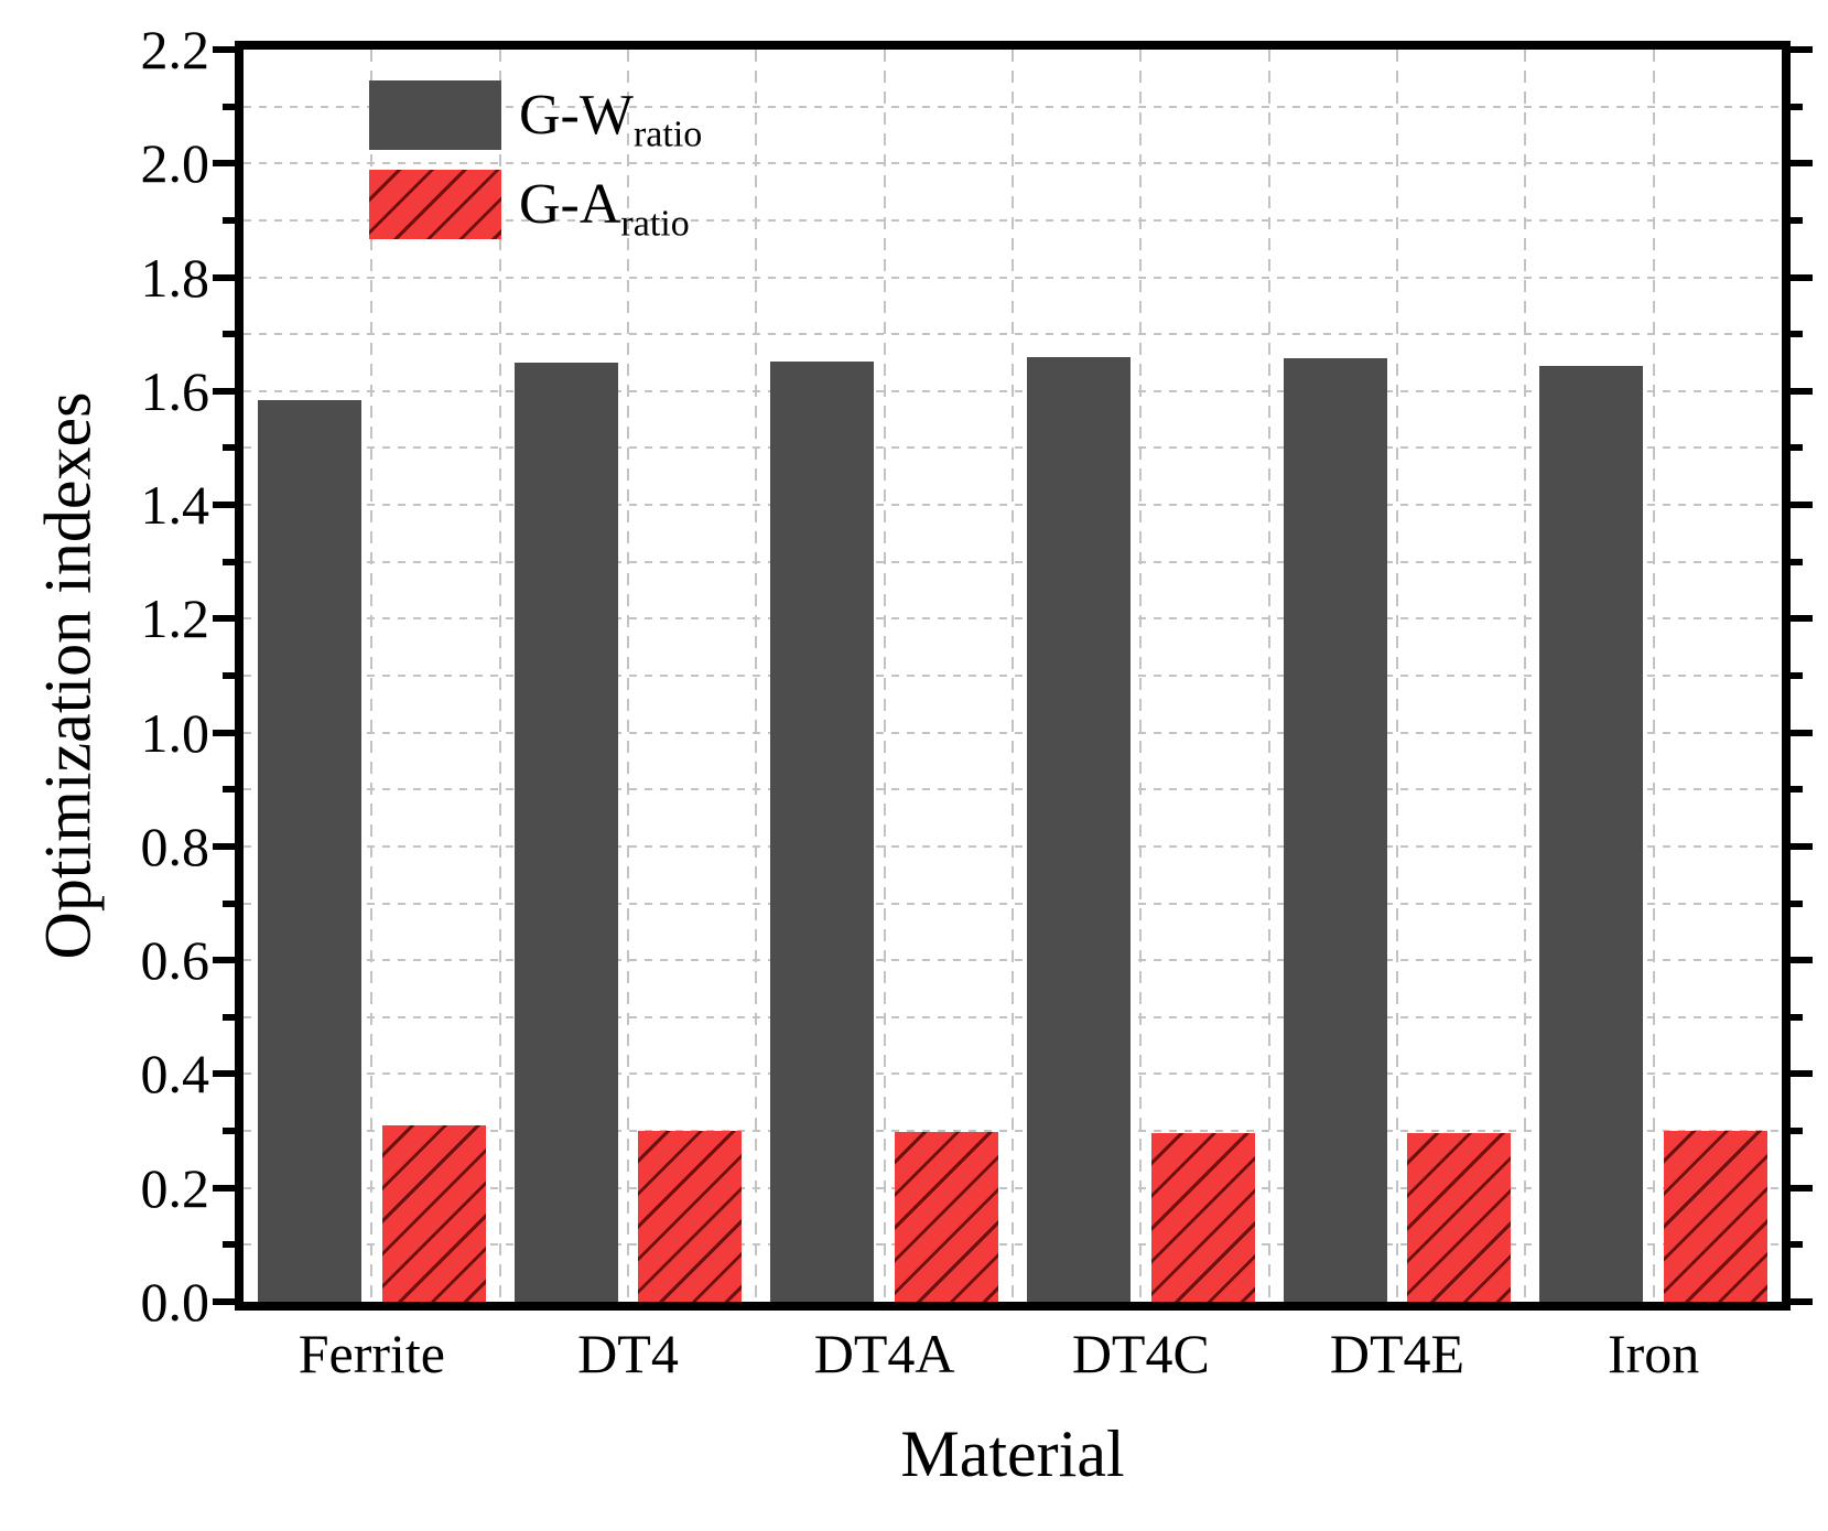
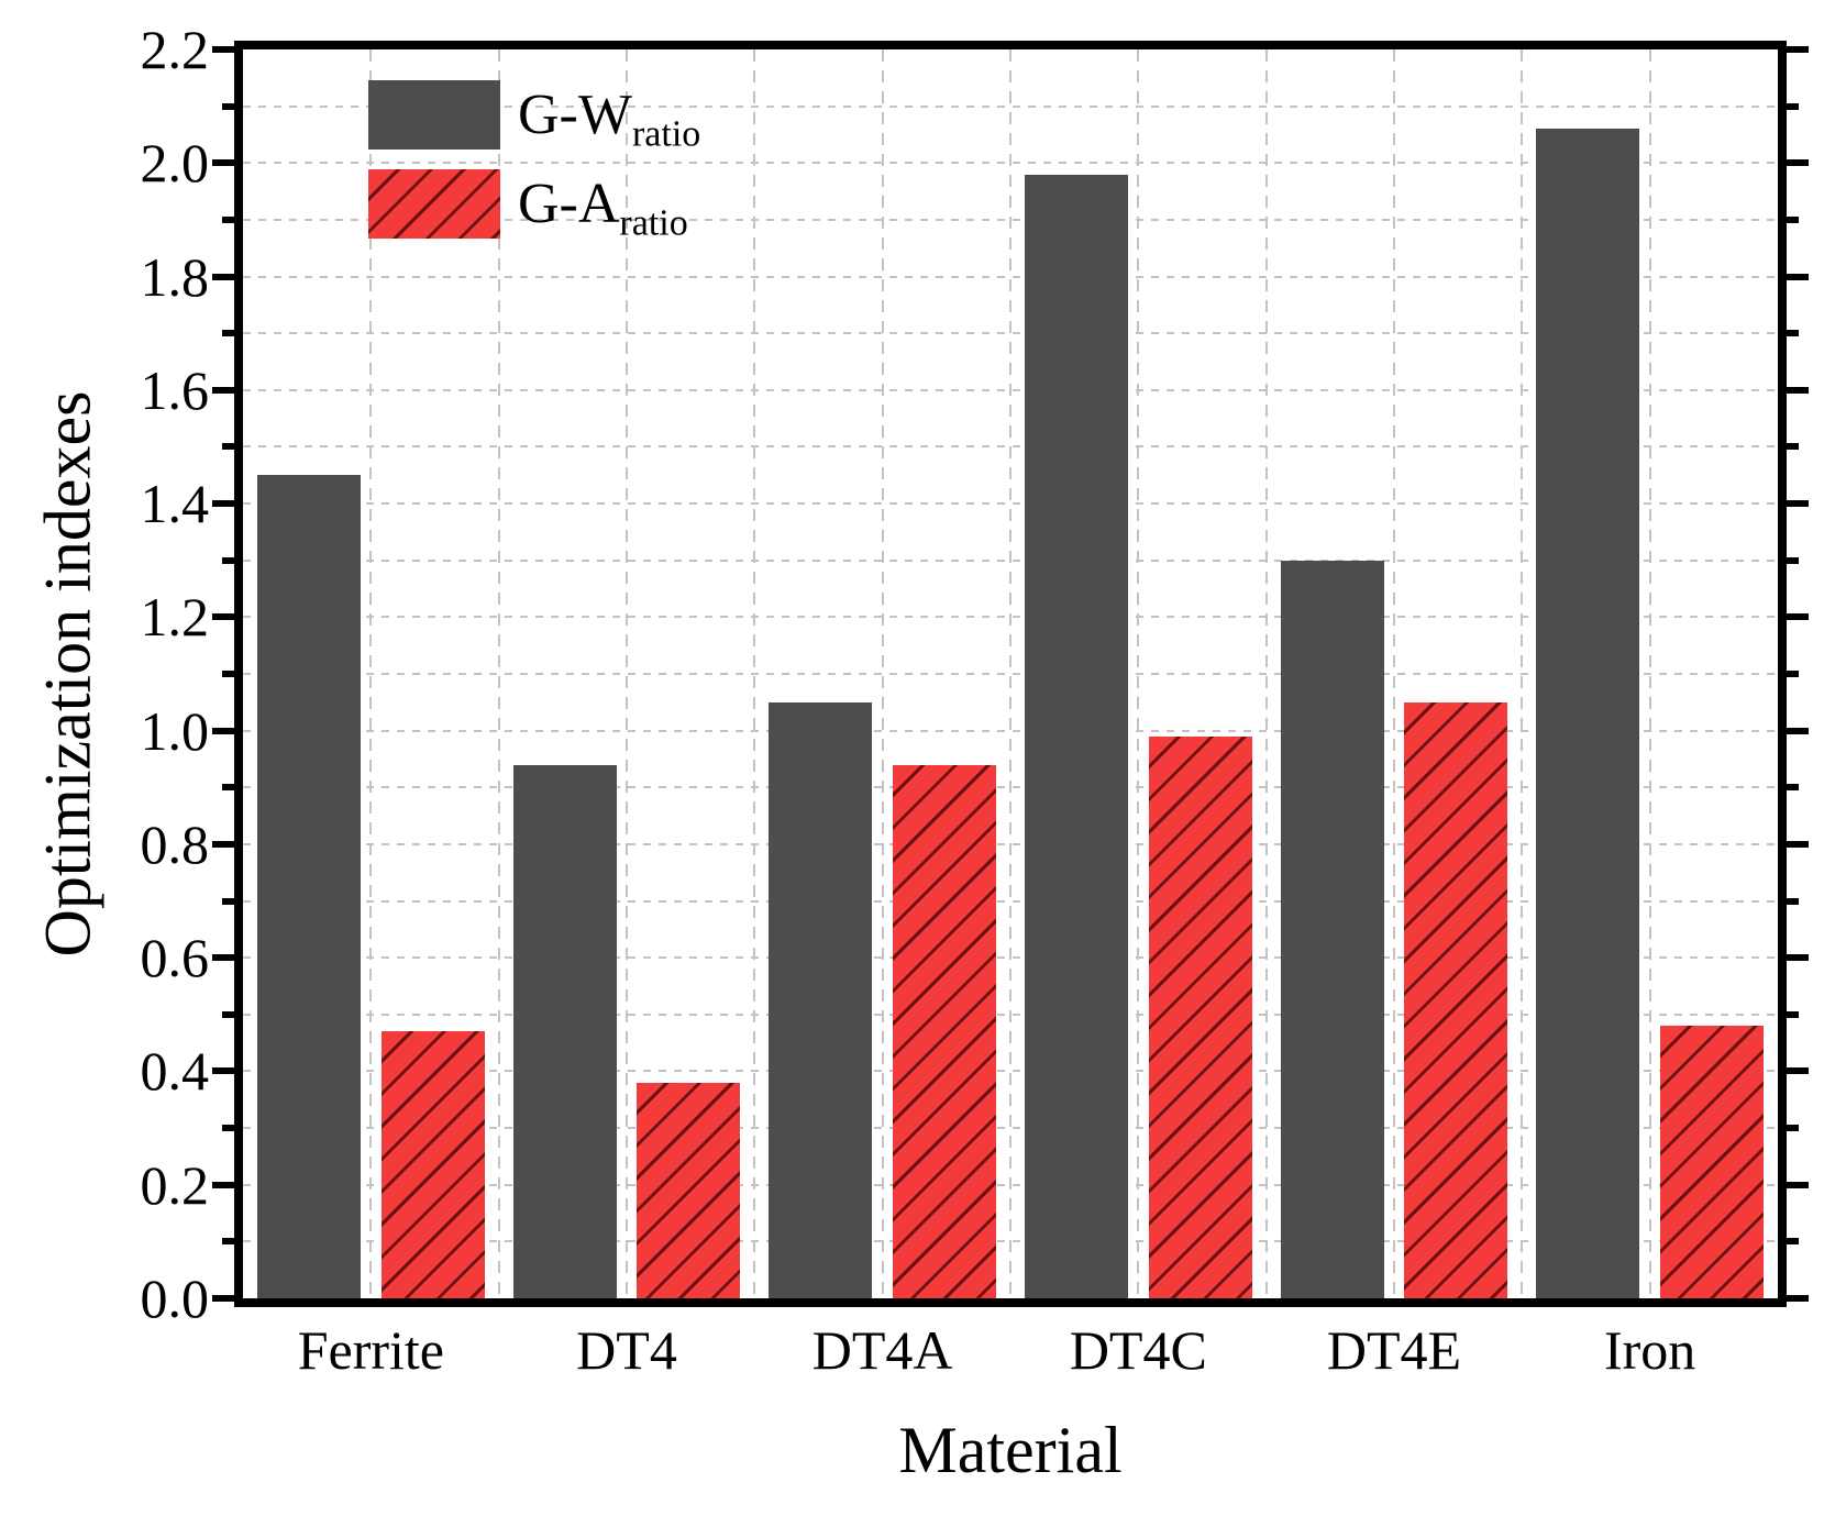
G-W/Ferrite: 1.58 -> 1.45
G-A/Ferrite: 0.31 -> 0.47
G-W/DT4: 1.65 -> 0.94
G-A/DT4: 0.30 -> 0.38
G-W/DT4A: 1.65 -> 1.05
G-A/DT4A: 0.30 -> 0.94
G-W/DT4C: 1.66 -> 1.98
G-A/DT4C: 0.30 -> 0.99
G-W/DT4E: 1.66 -> 1.30
G-A/DT4E: 0.30 -> 1.05
G-W/Iron: 1.65 -> 2.06
G-A/Iron: 0.30 -> 0.48
